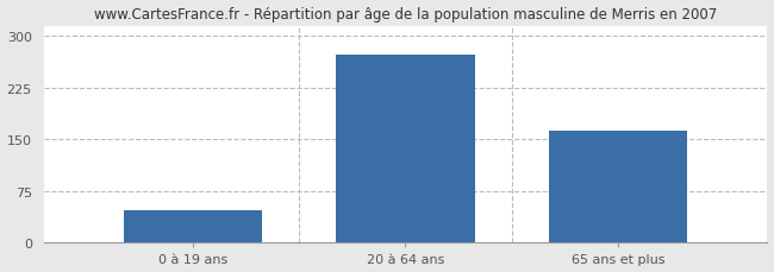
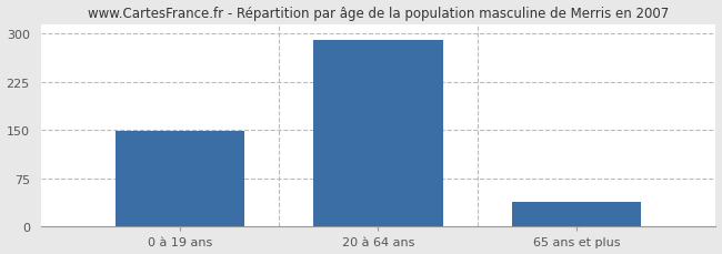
0 à 19 ans: 48 -> 148
20 à 64 ans: 272 -> 290
65 ans et plus: 162 -> 38
